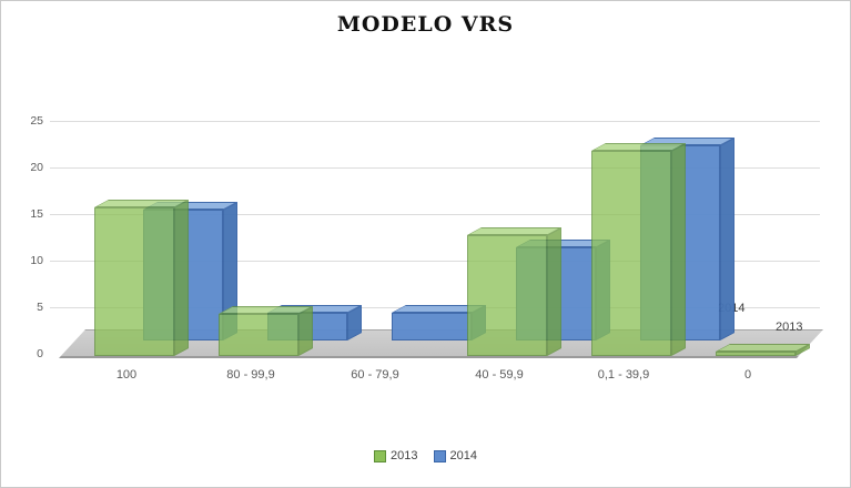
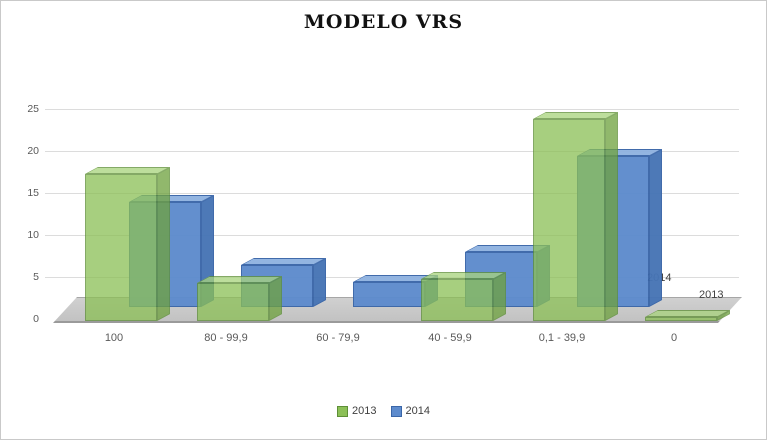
2014/100: 14 -> 12
2013/100: 16 -> 18
2014/80 - 99,9: 3 -> 5
2014/40 - 59,9: 10 -> 6
2013/40 - 59,9: 13 -> 5
2014/0,1 - 39,9: 21 -> 18
2013/0,1 - 39,9: 22 -> 24
